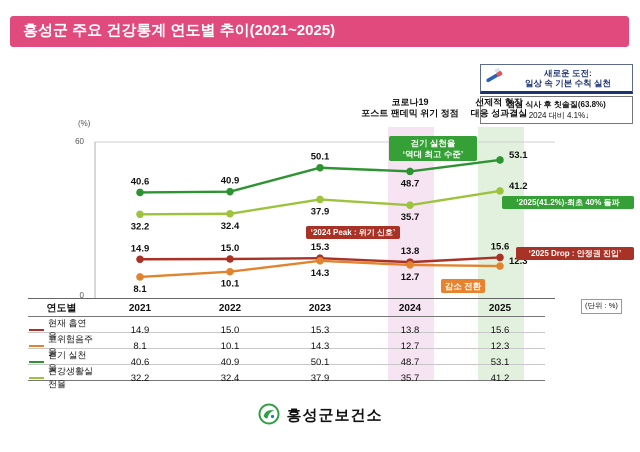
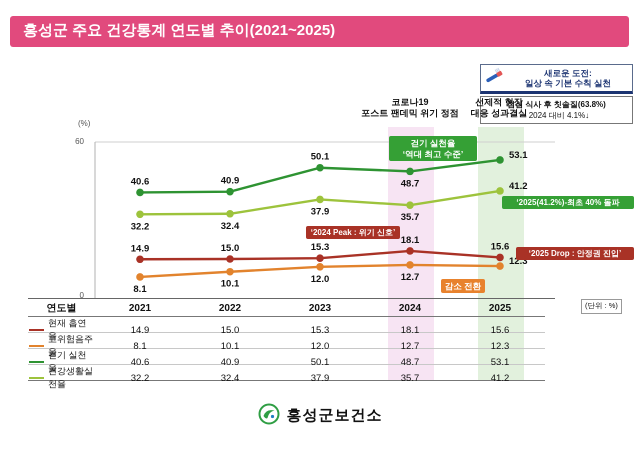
고위험음주율/2023: 14.3 -> 12.0
현재 흡연율/2024: 13.8 -> 18.1
